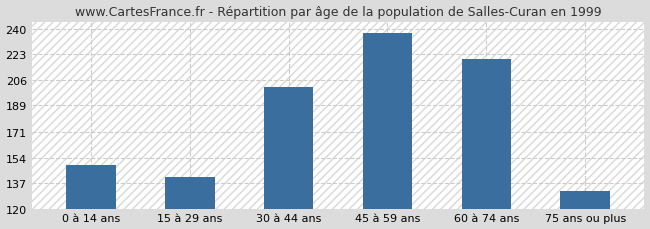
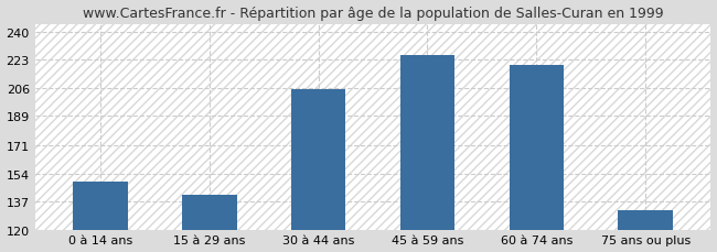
30 à 44 ans: 201 -> 205
45 à 59 ans: 237 -> 226
